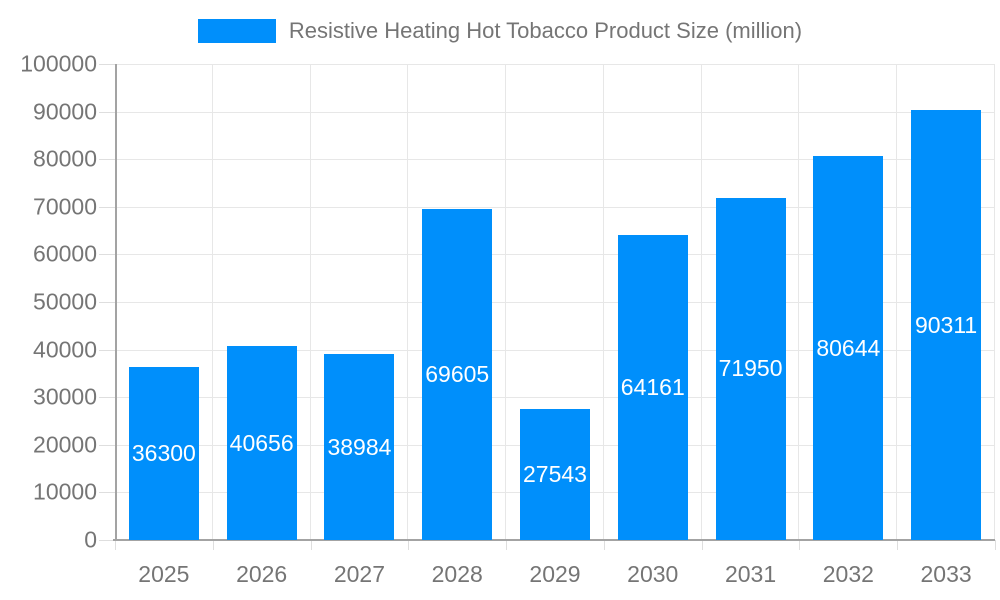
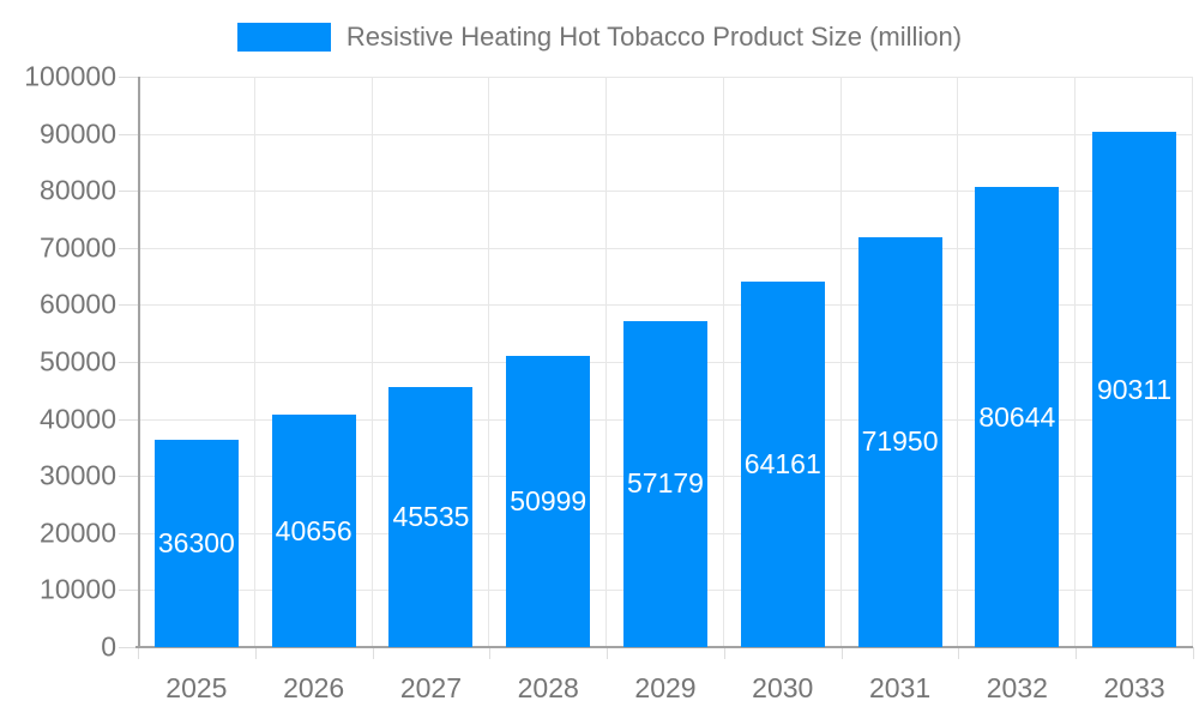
2027: 38984 -> 45535
2028: 69605 -> 50999
2029: 27543 -> 57179
